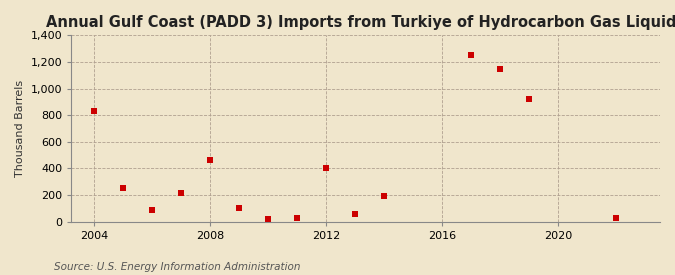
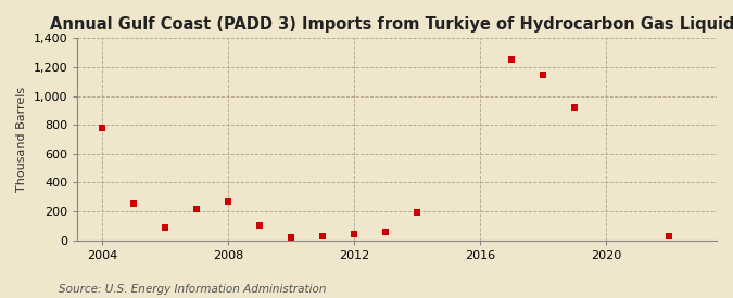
2004: 830 -> 780
2008: 460 -> 260
2012: 400 -> 40
